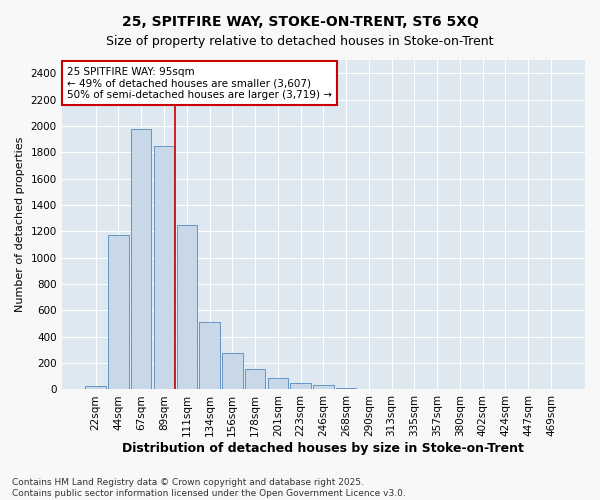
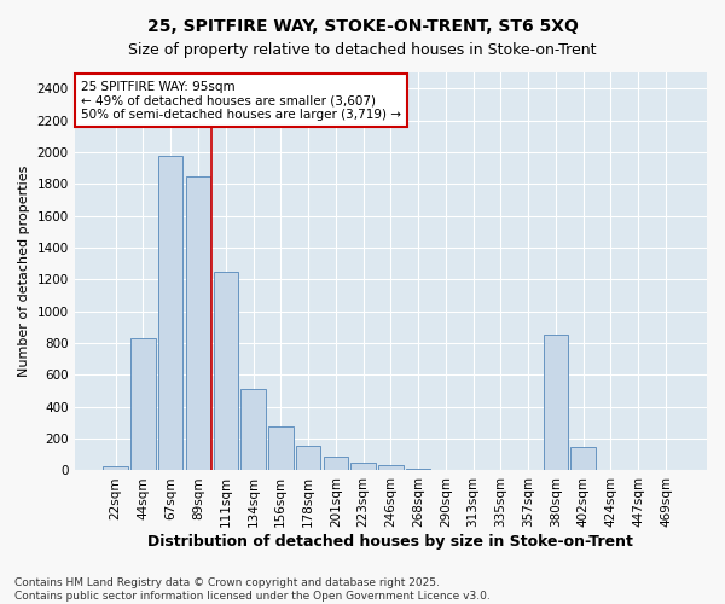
44sqm: 1180 -> 830
380sqm: 0 -> 850
402sqm: 0 -> 150
